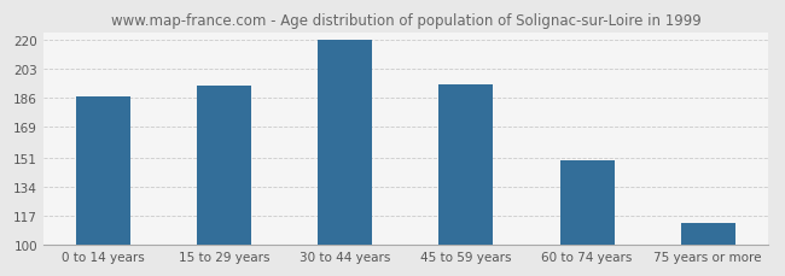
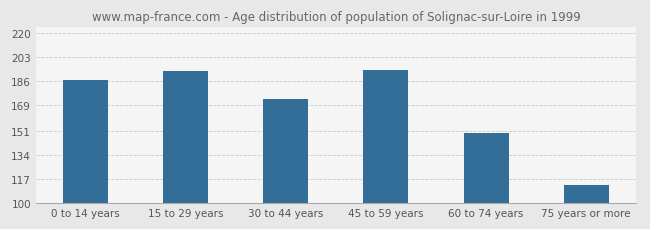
30 to 44 years: 220 -> 173
